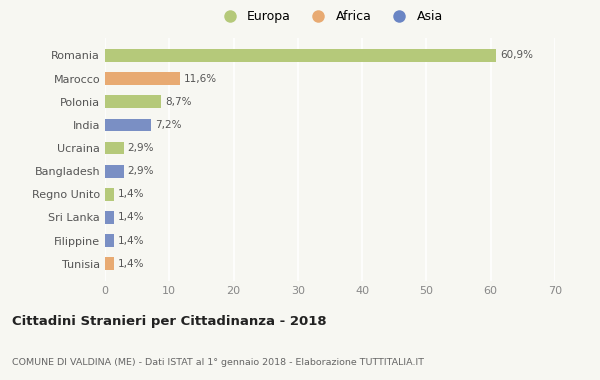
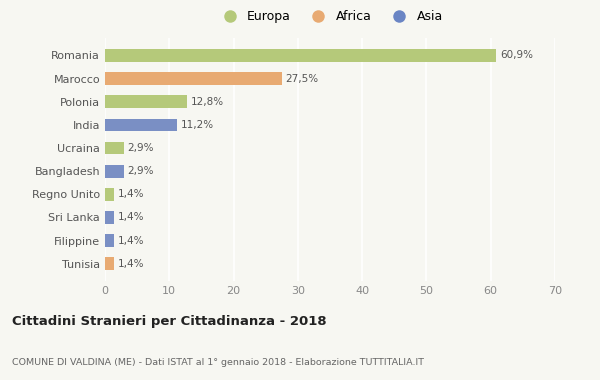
Marocco: 11,6% -> 27,5%
Polonia: 8,7% -> 12,8%
India: 7,2% -> 11,2%
